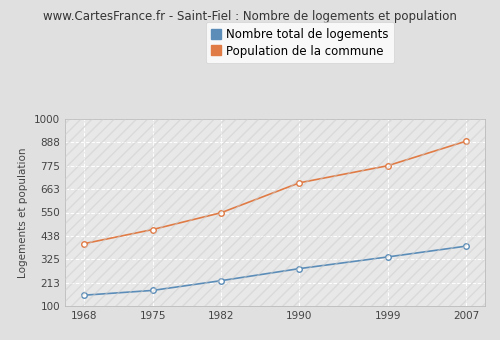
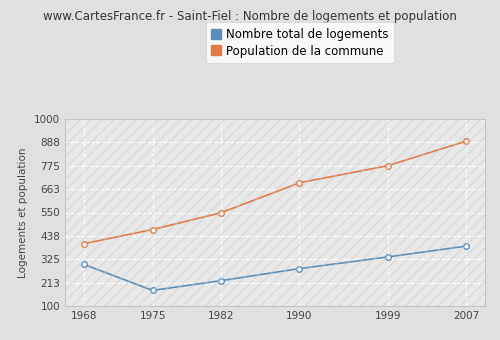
Nombre total de logements/1968: 152 -> 300
